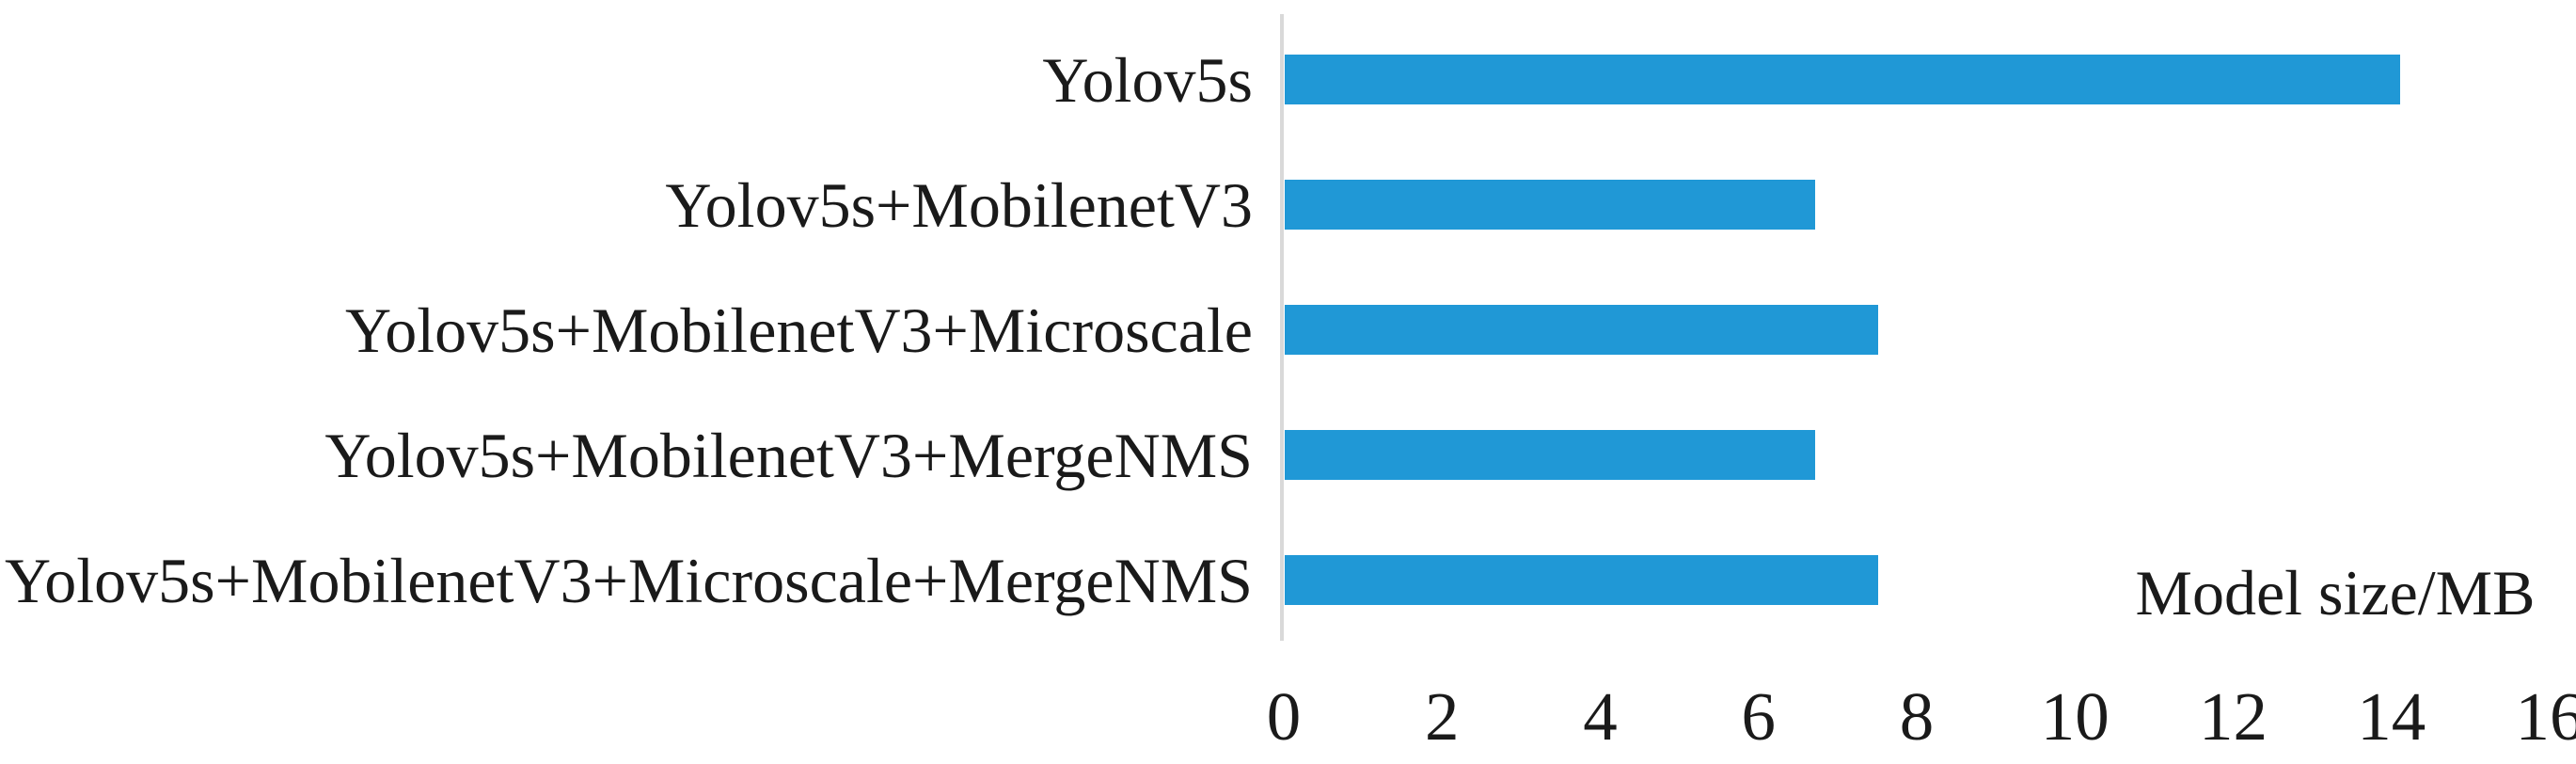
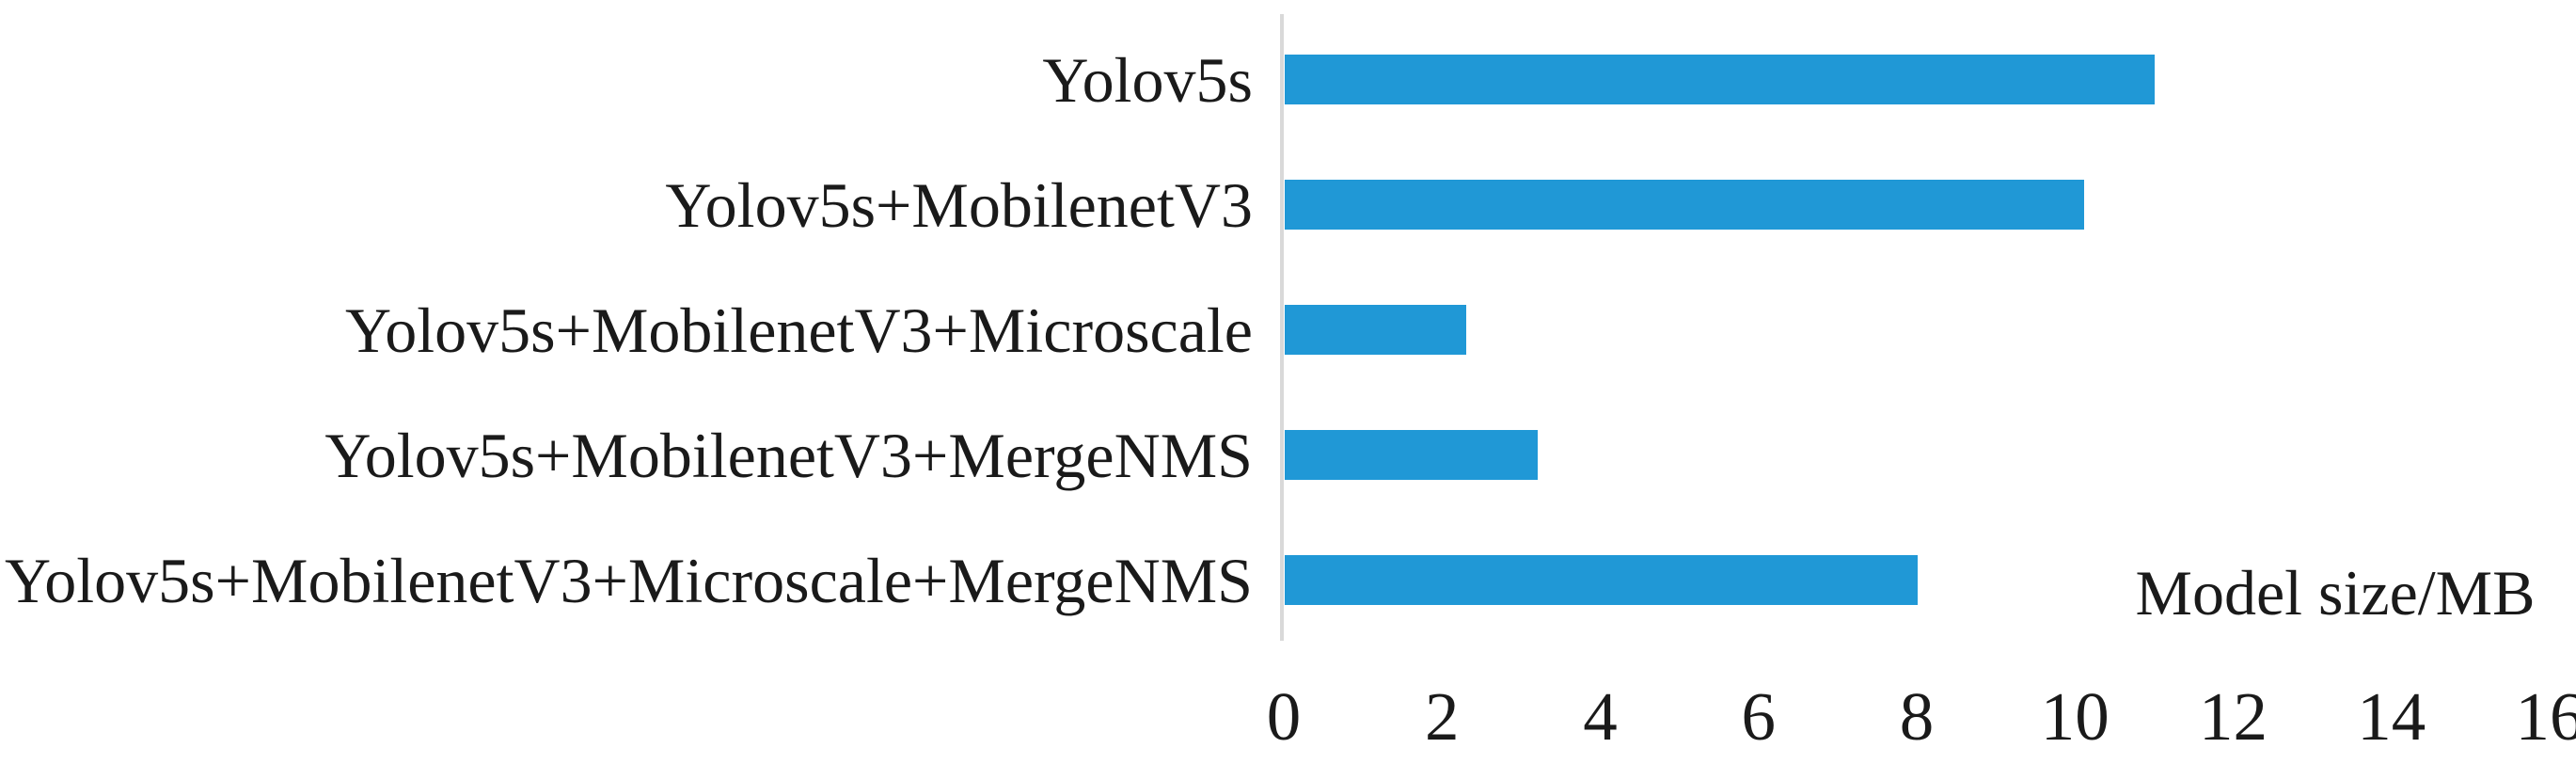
Yolov5s: 14.1 -> 11.0
Yolov5s+MobilenetV3: 6.7 -> 10.1
Yolov5s+MobilenetV3+Microscale: 7.5 -> 2.3
Yolov5s+MobilenetV3+MergeNMS: 6.7 -> 3.2
Yolov5s+MobilenetV3+Microscale+MergeNMS: 7.5 -> 8.0
